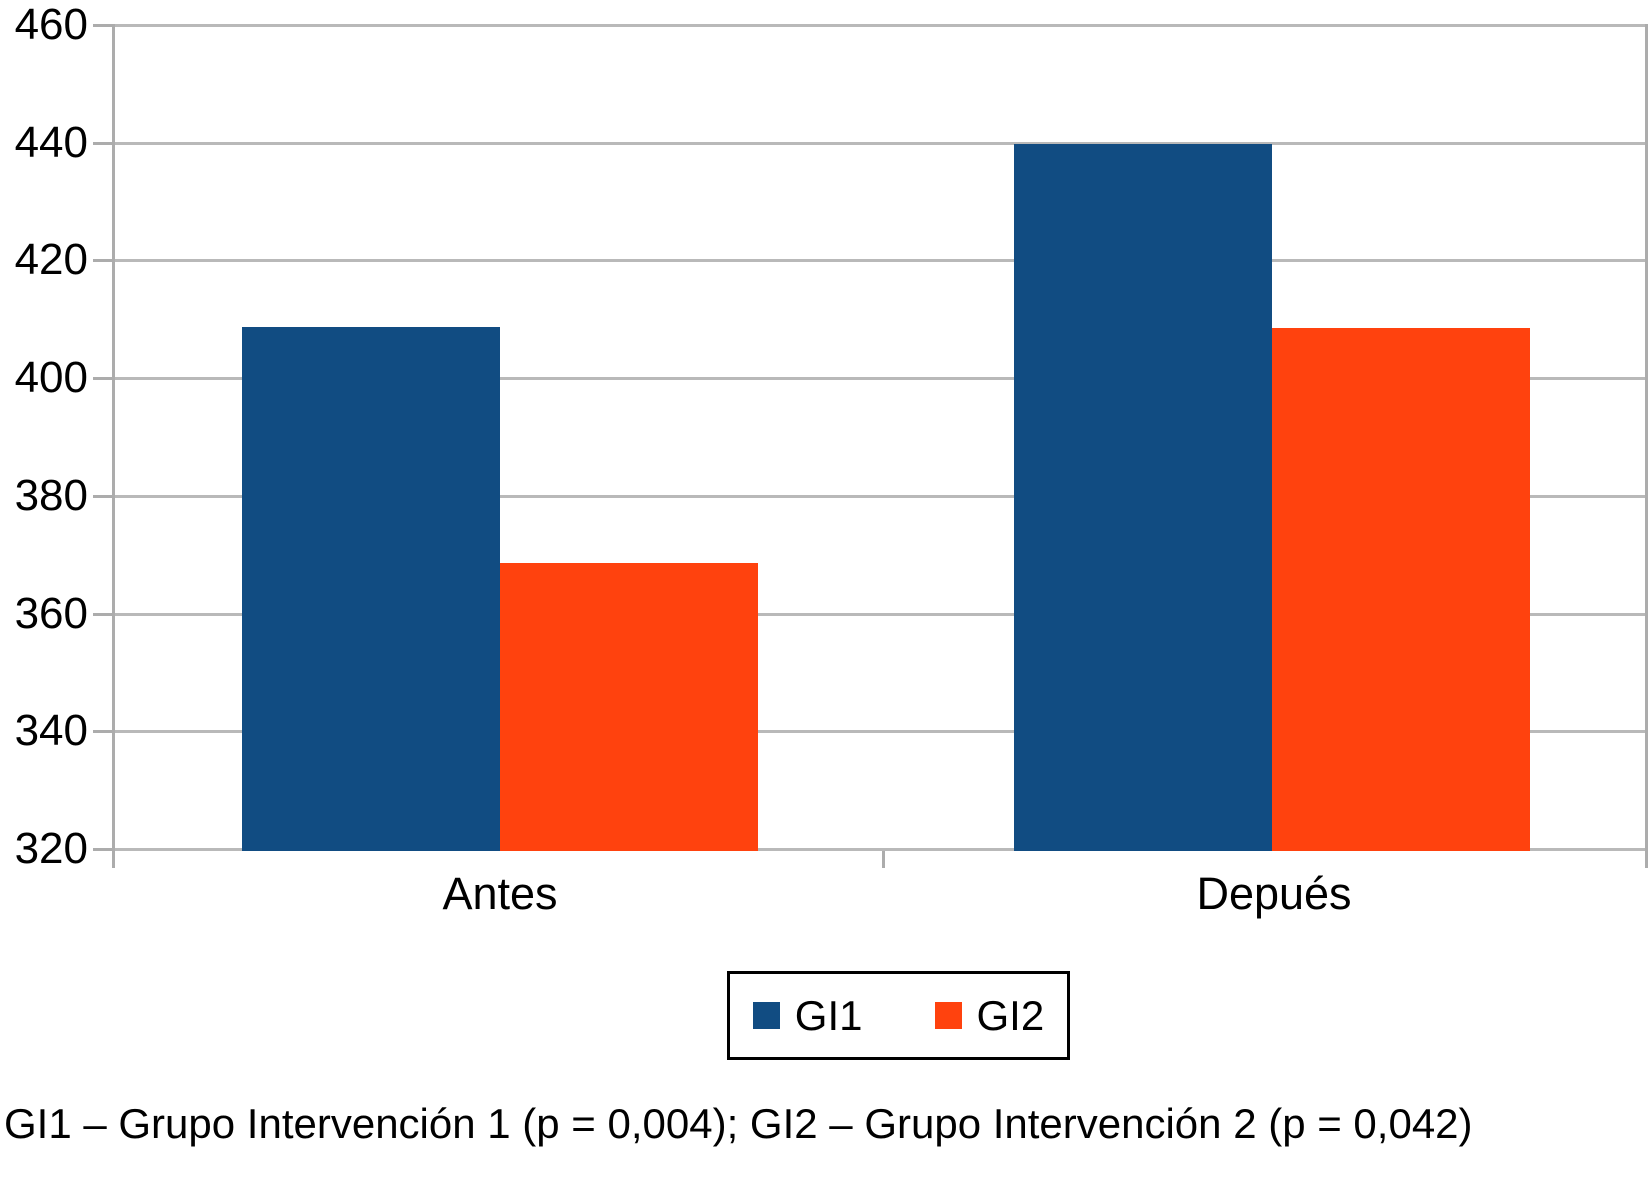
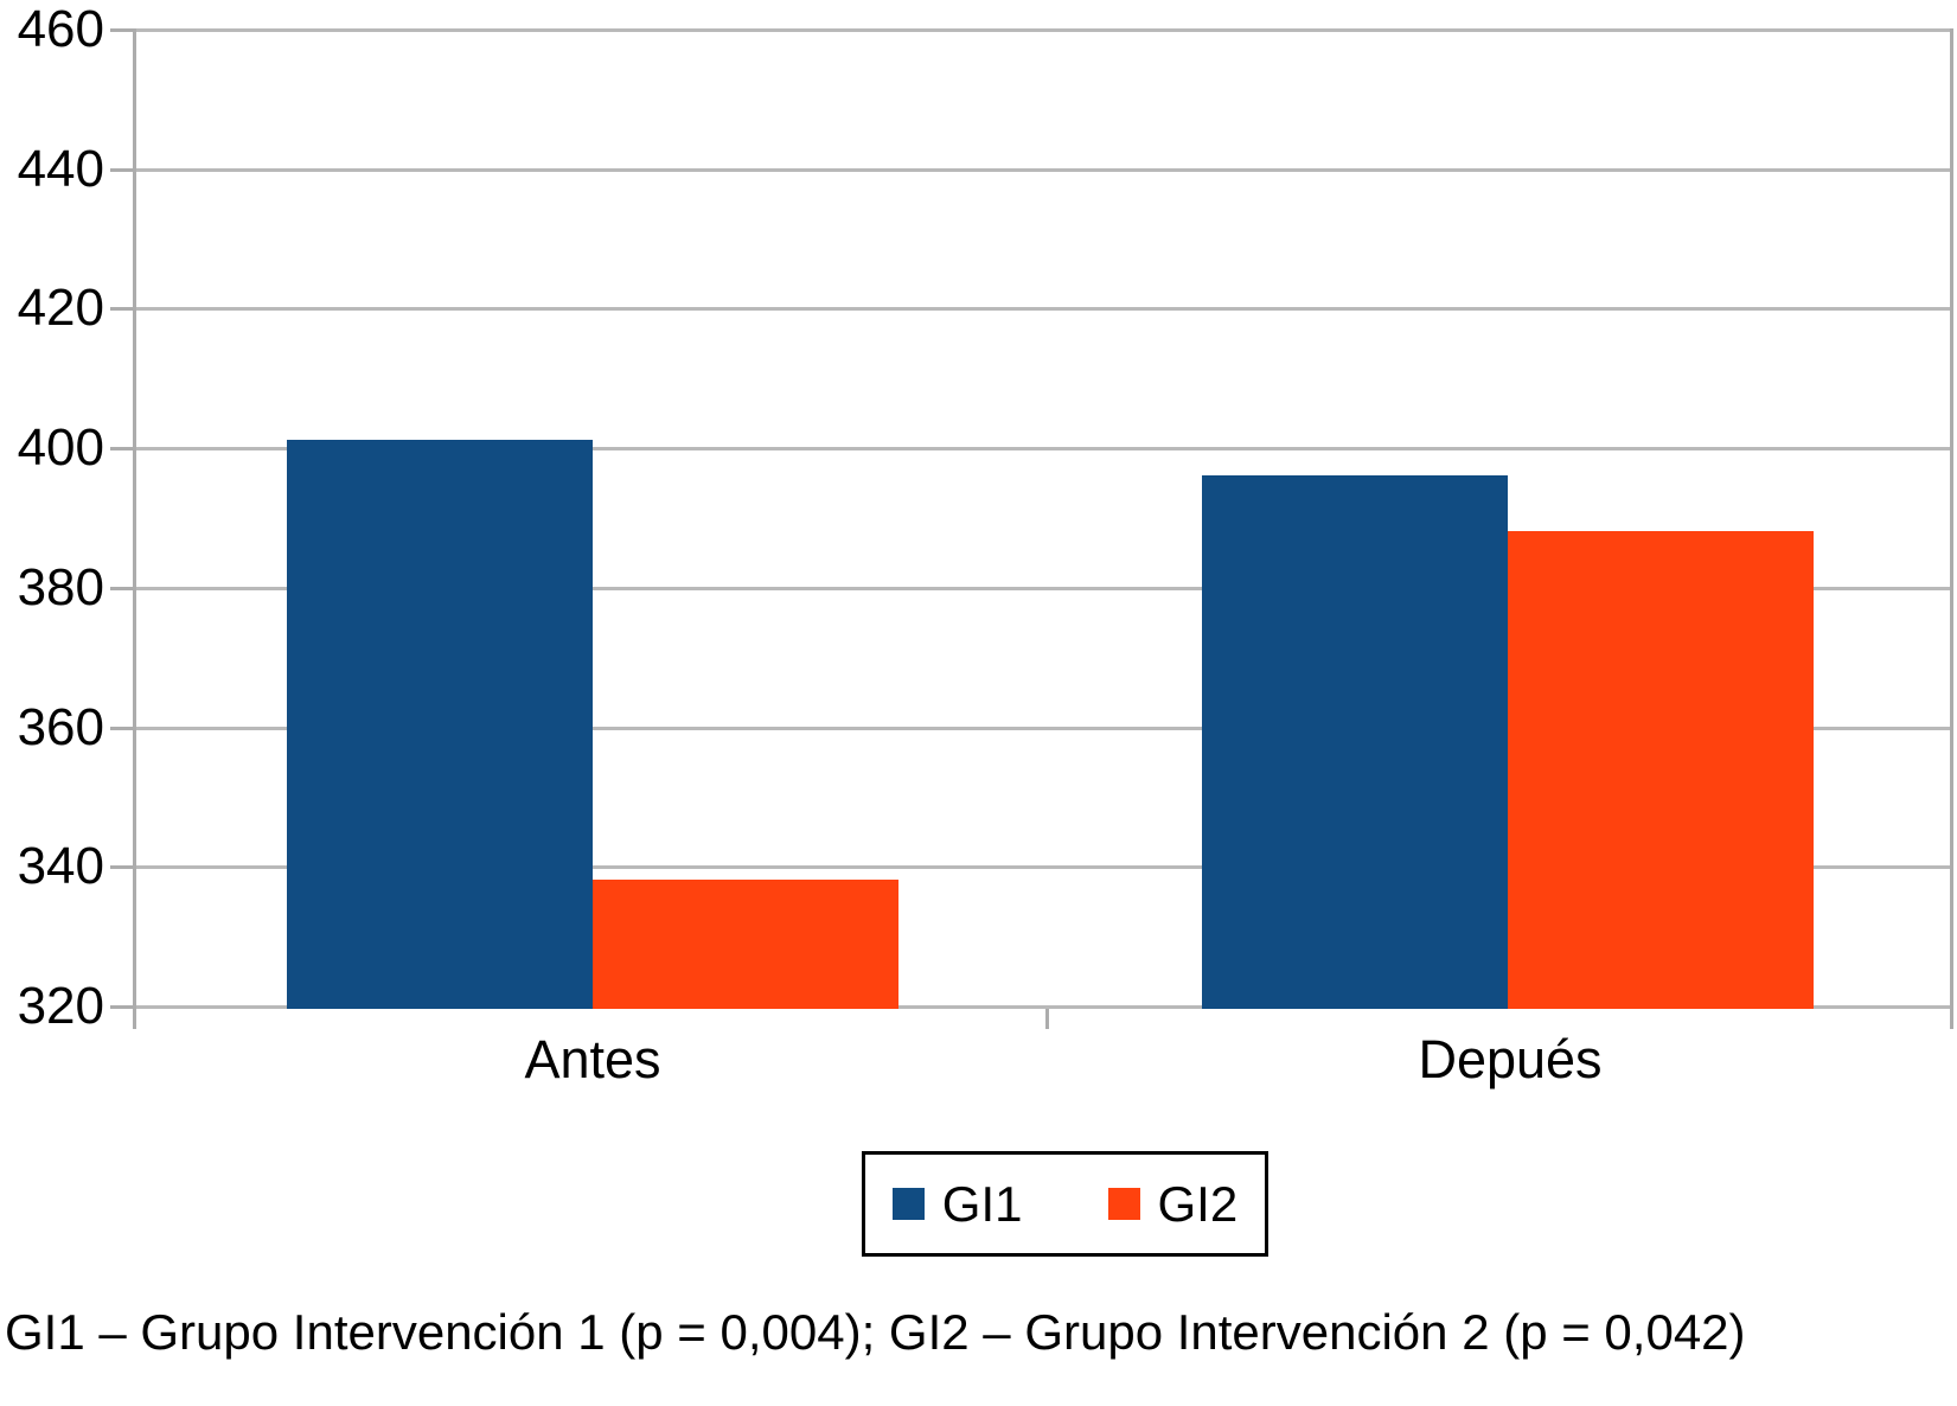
GI1/Antes: 408 -> 401
GI2/Antes: 368 -> 338
GI1/Depués: 440 -> 396
GI2/Depués: 408 -> 388
